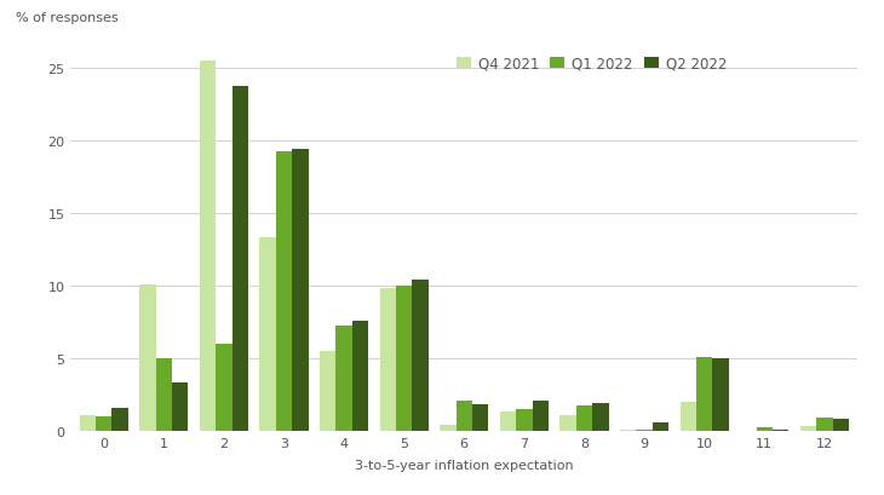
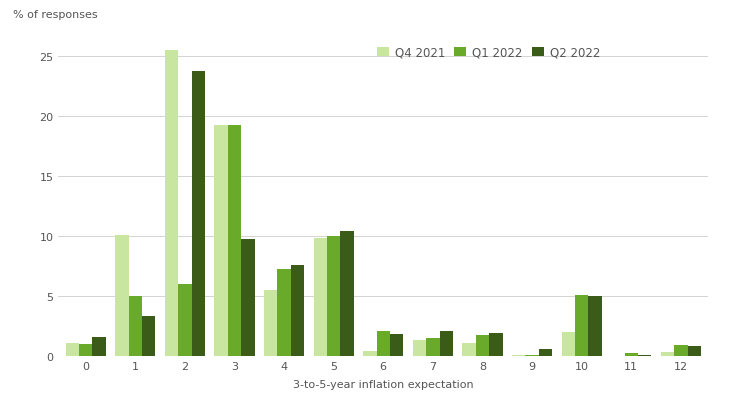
Q4 2021/3: 13.3 -> 19.2
Q2 2022/3: 19.4 -> 9.7
